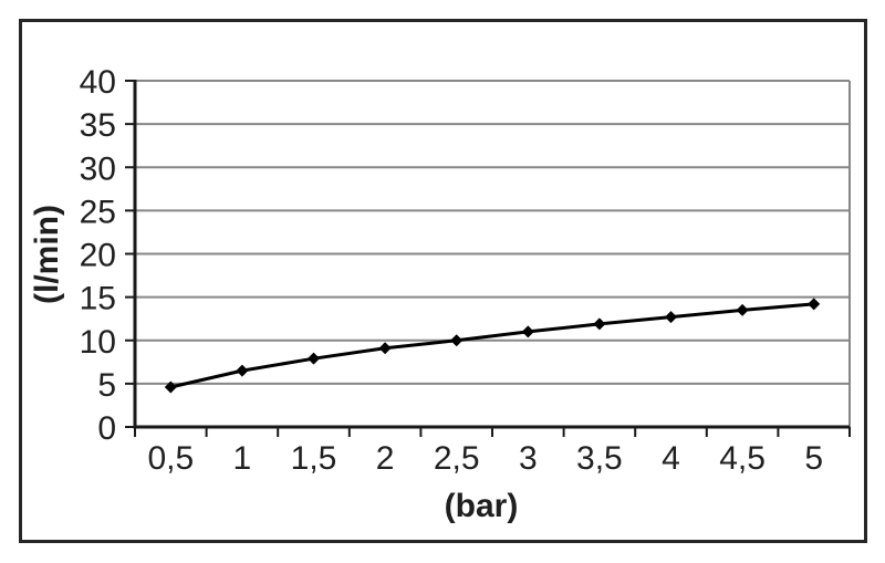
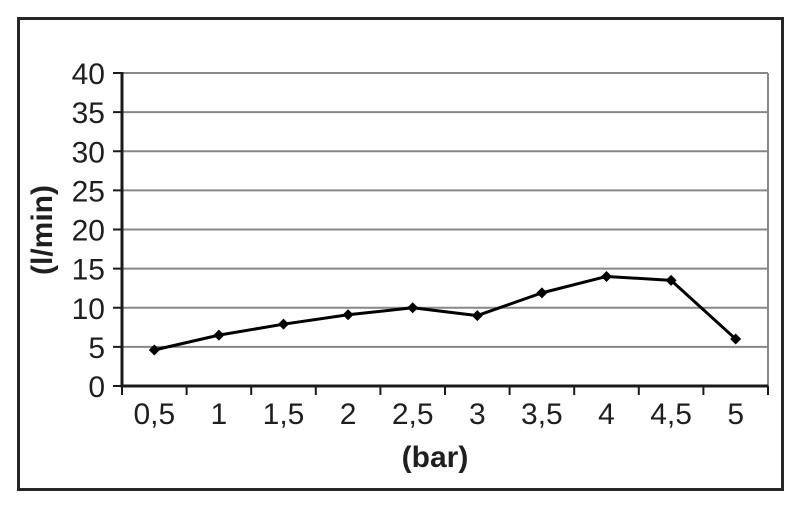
3: 11 -> 9
4: 13 -> 14
5: 14 -> 6
